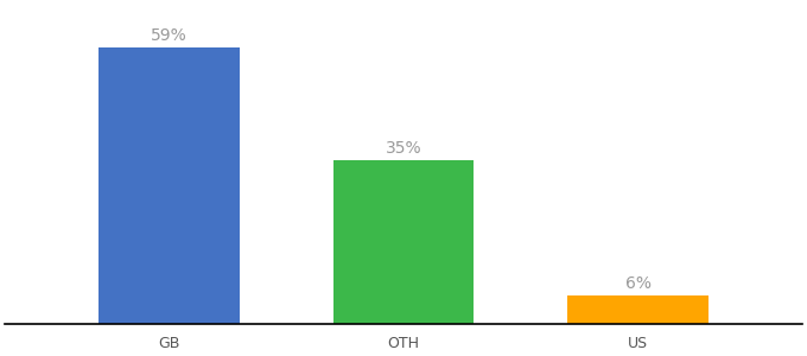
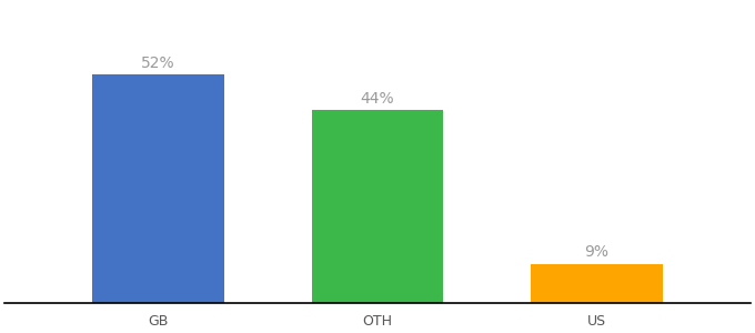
GB: 59% -> 52%
OTH: 35% -> 44%
US: 6% -> 9%
